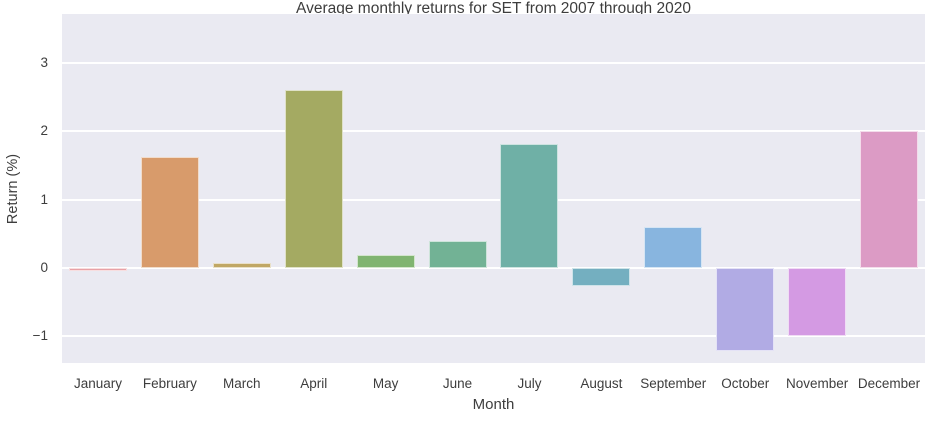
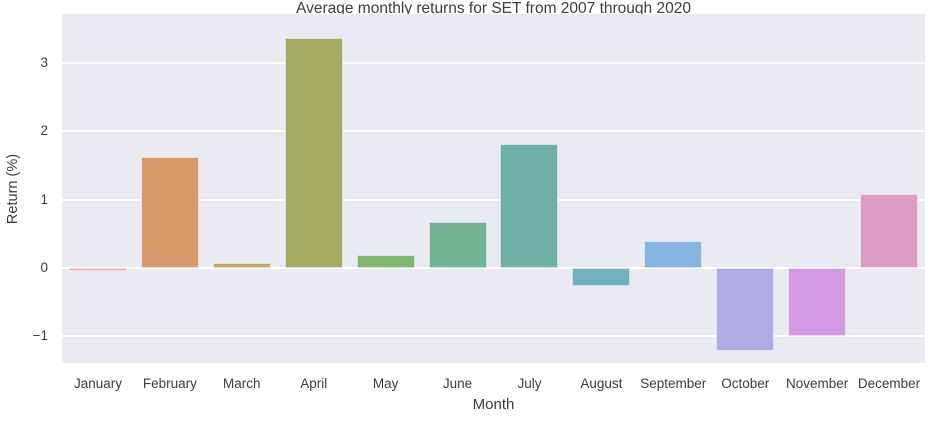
April: 2.6 -> 3.4
June: 0.4 -> 0.7
September: 0.6 -> 0.4
December: 2.0 -> 1.1
